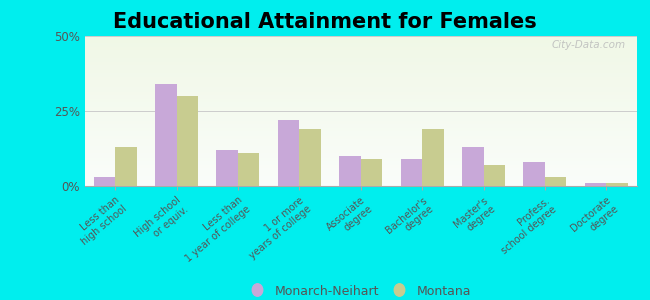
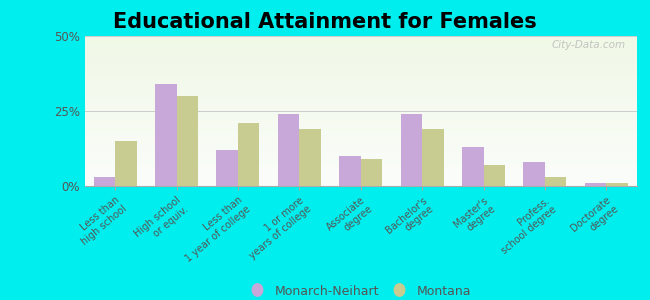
Montana/Less than high school: 13% -> 15%
Montana/Less than 1 year of college: 11% -> 21%
Monarch-Neihart/1 or more years of college: 22% -> 24%
Monarch-Neihart/Bachelor's degree: 9% -> 24%
